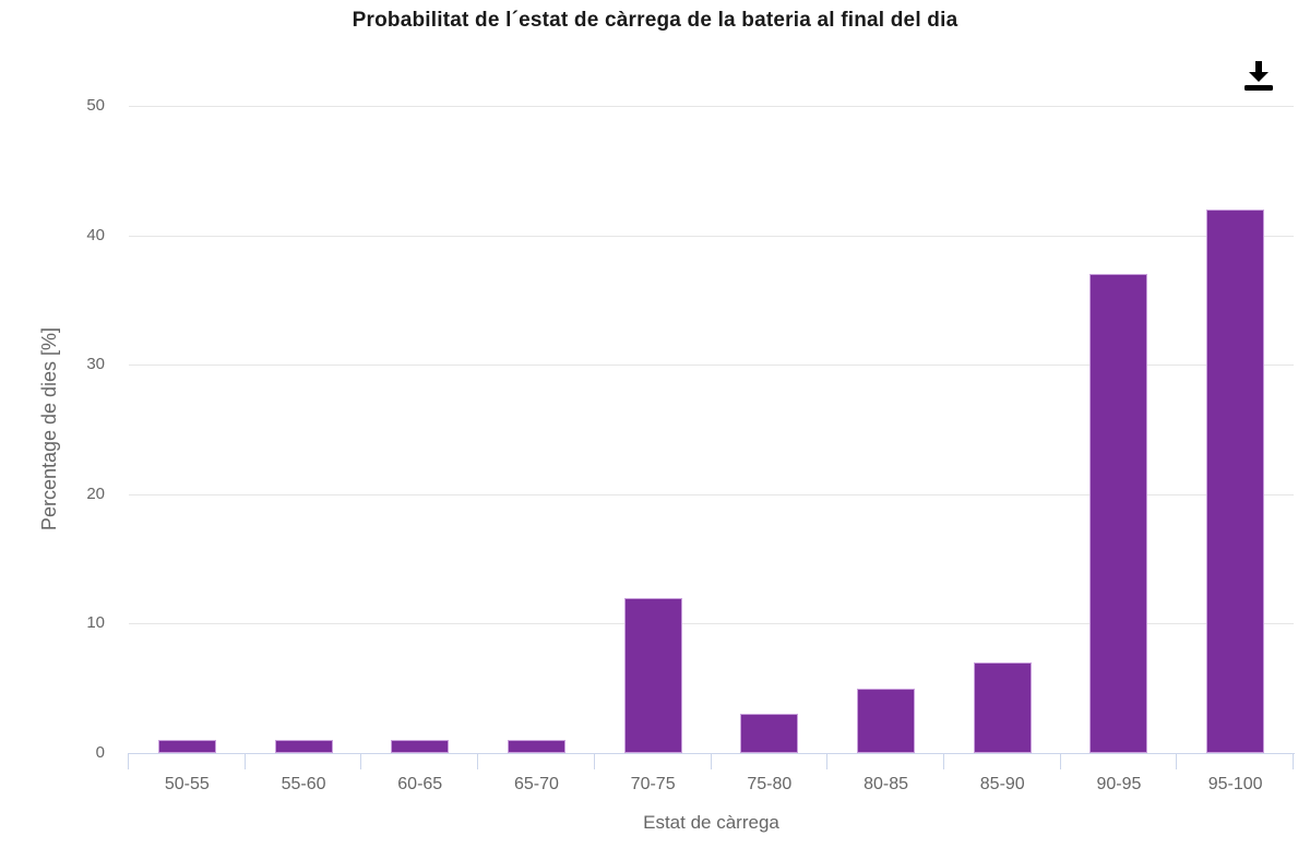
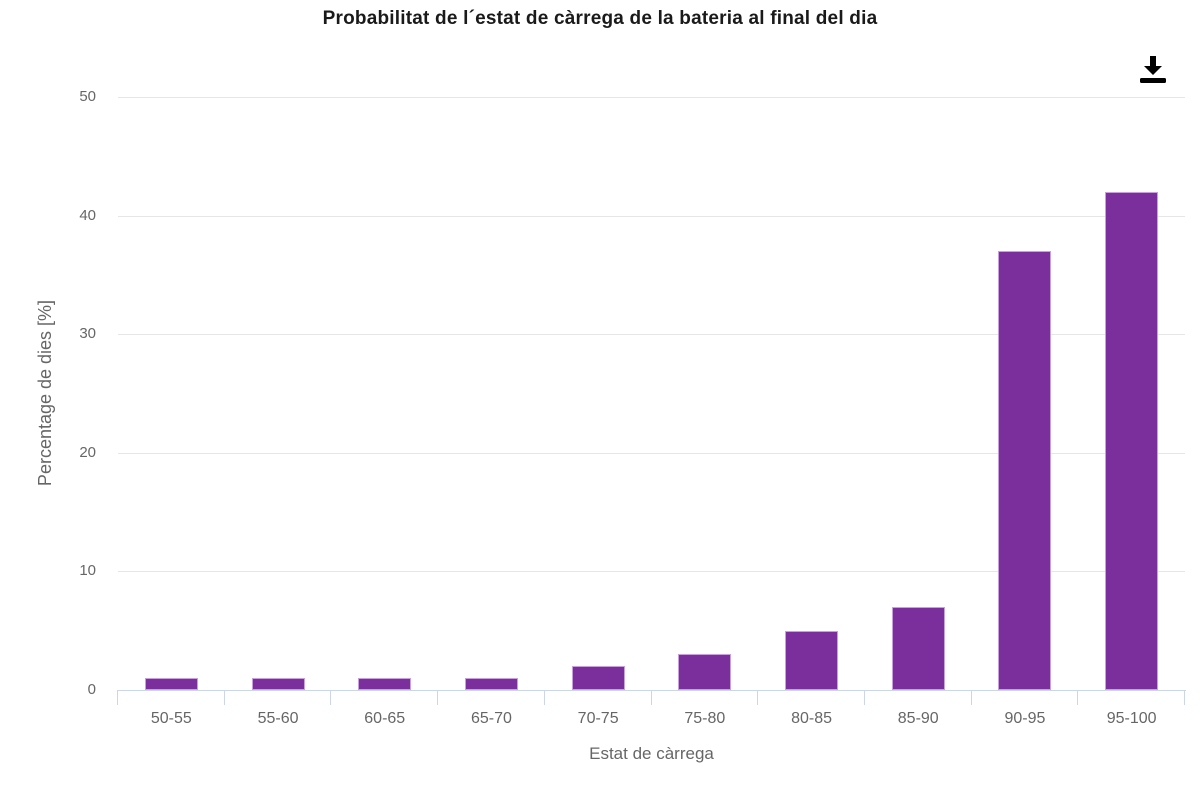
70-75: 12 -> 2
